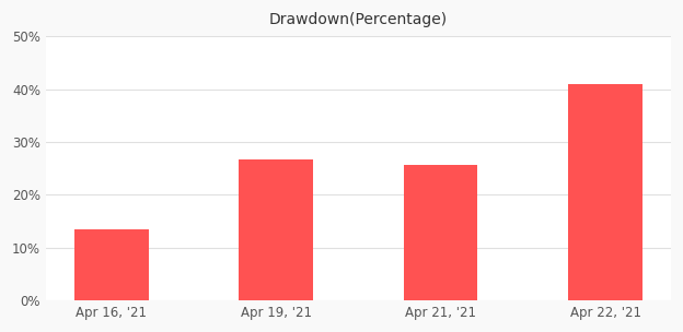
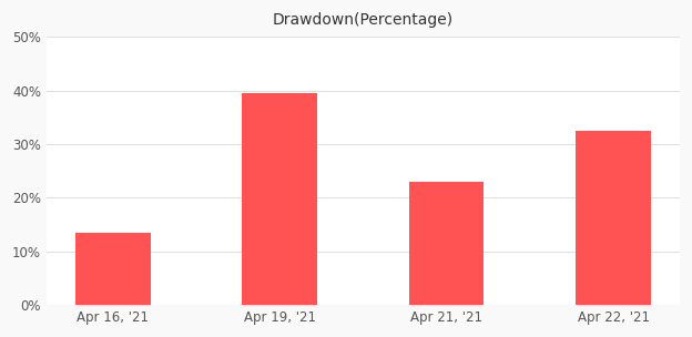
Apr 19, '21: 26.7% -> 39.5%
Apr 21, '21: 25.6% -> 23.0%
Apr 22, '21: 41.0% -> 32.5%
